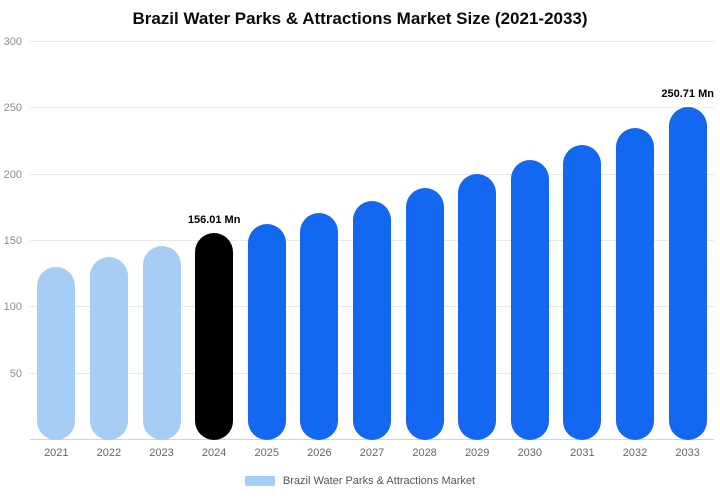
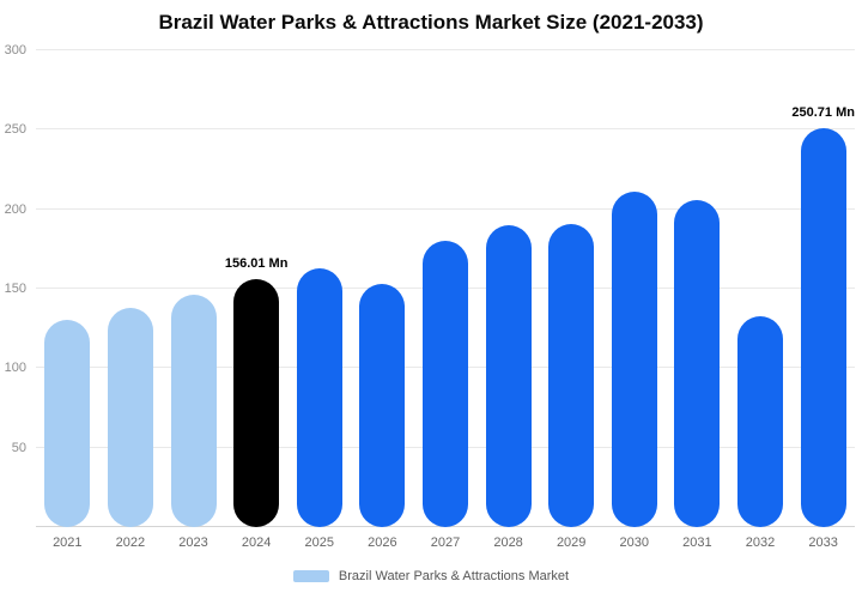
2026: 171 -> 153
2029: 200 -> 191
2031: 222 -> 206
2032: 235 -> 133
